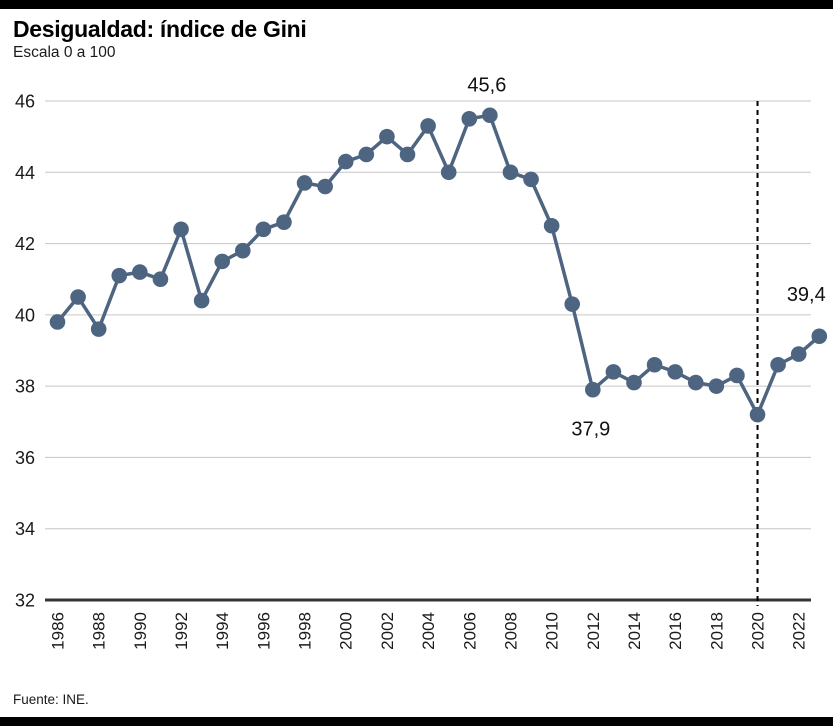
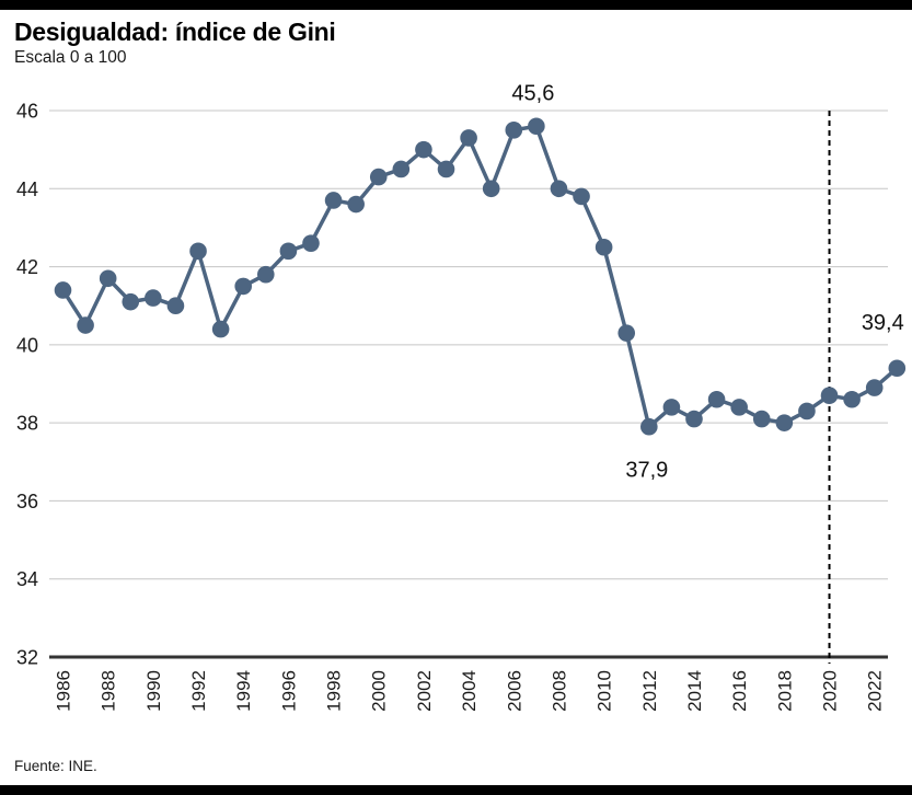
1986: 39.8 -> 41.4
1988: 39.6 -> 41.7
2020: 37.2 -> 38.7
